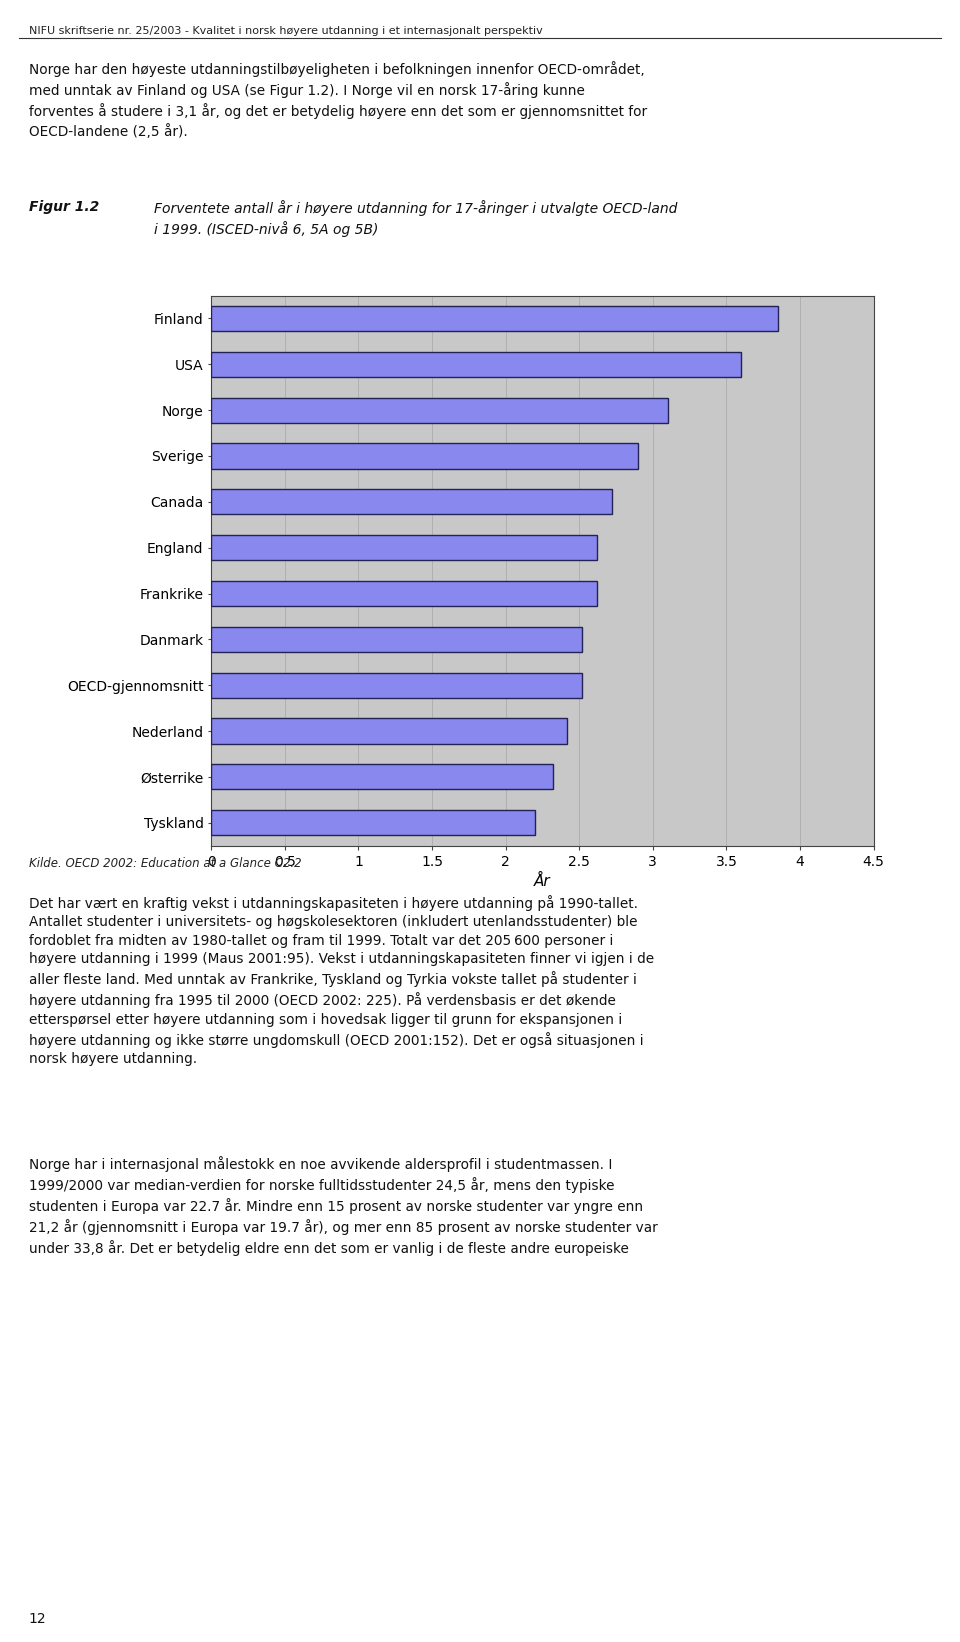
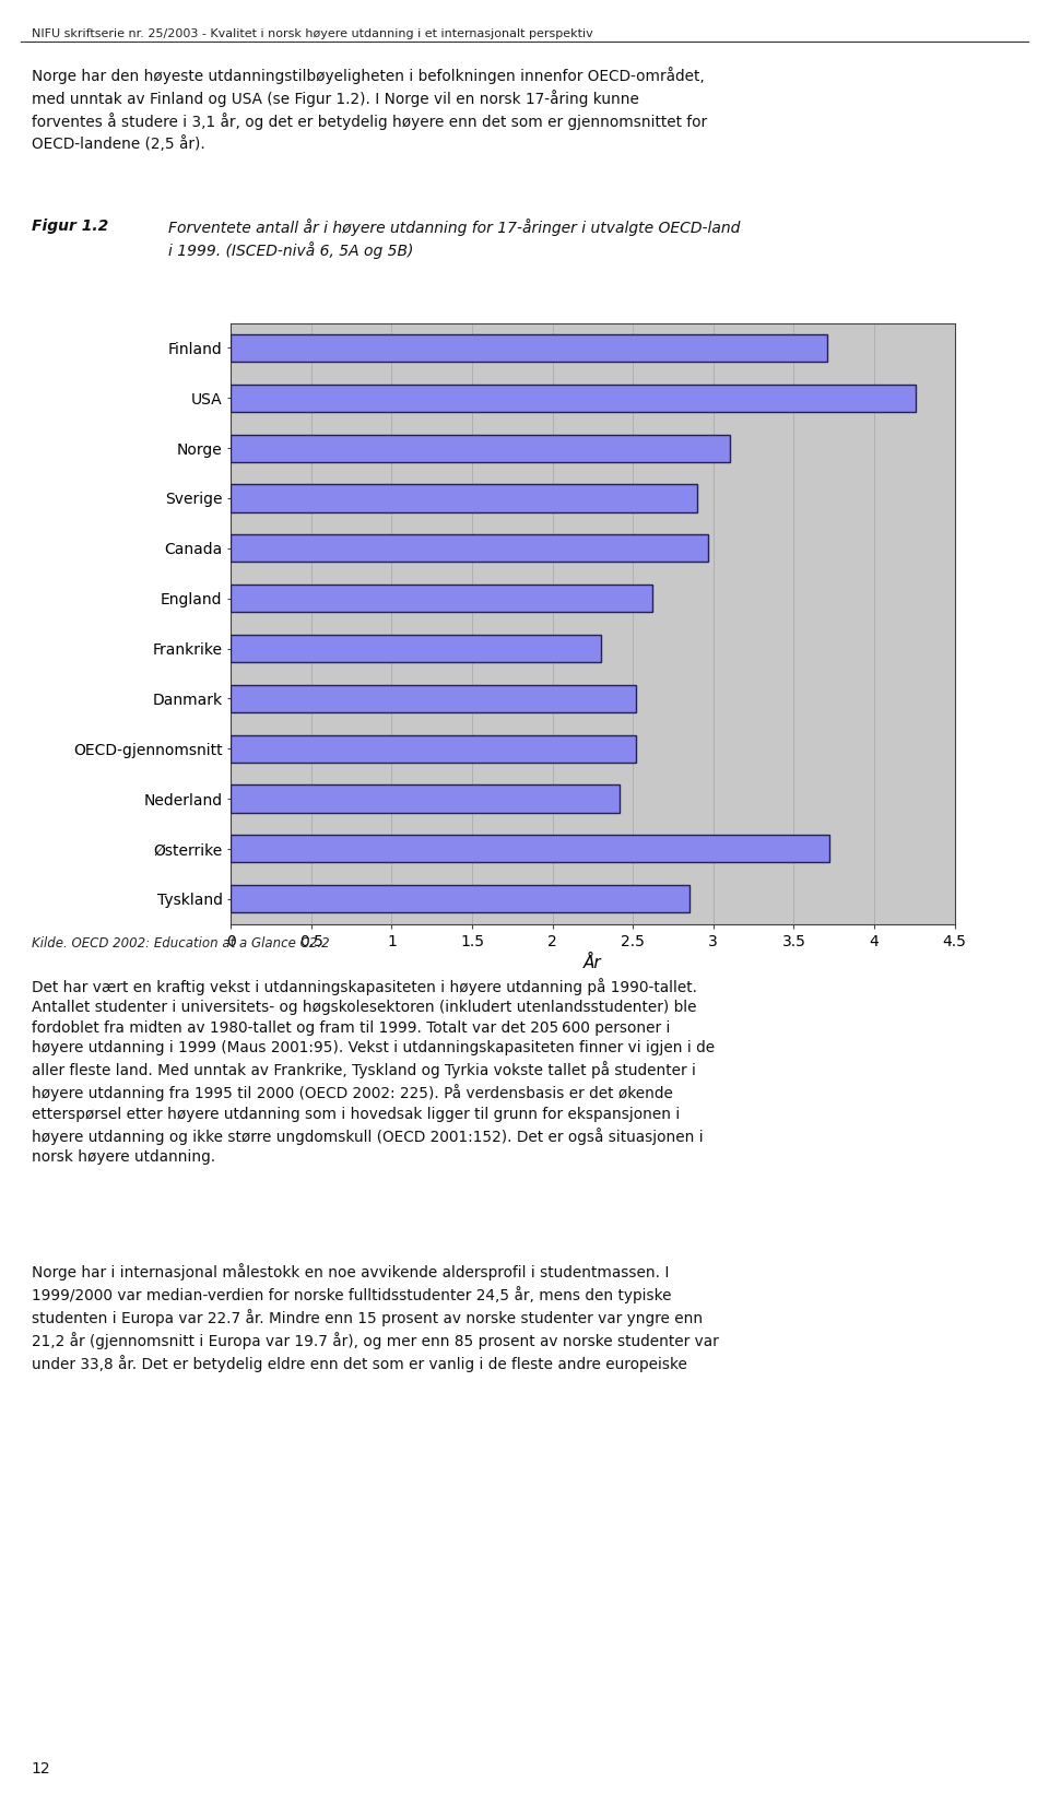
Finland: 3.85 -> 3.71
USA: 3.60 -> 4.26
Canada: 2.72 -> 2.97
Frankrike: 2.62 -> 2.30
Østerrike: 2.32 -> 3.72
Tyskland: 2.20 -> 2.85
